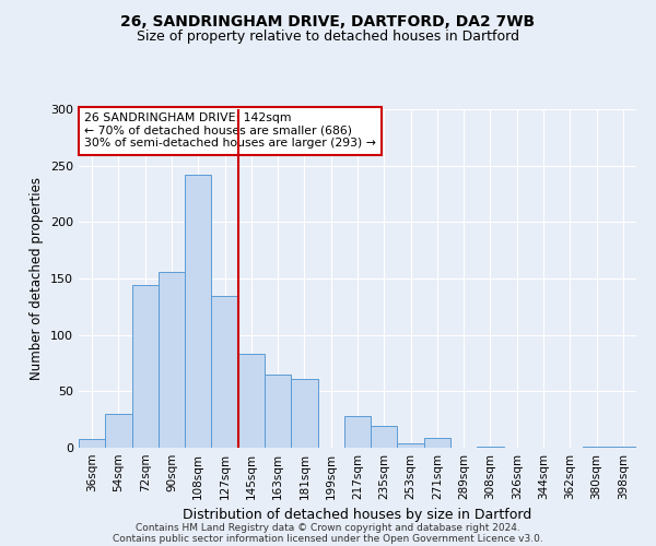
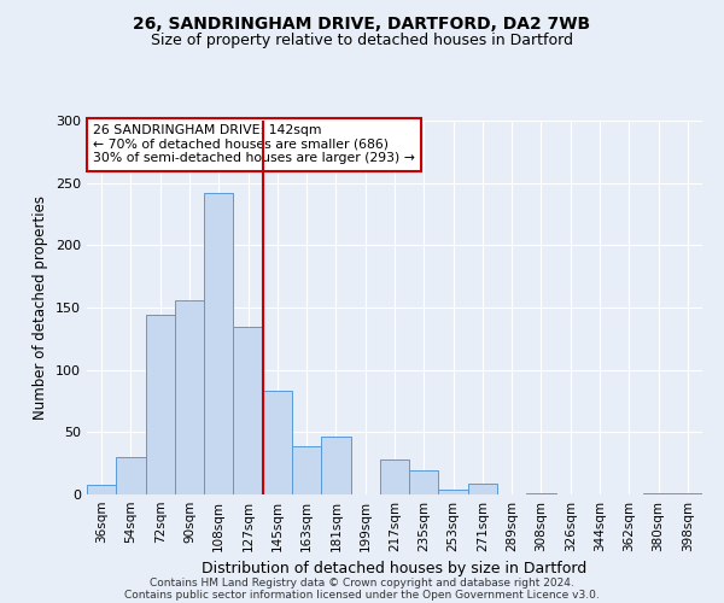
163sqm: 65 -> 39
181sqm: 61 -> 46
